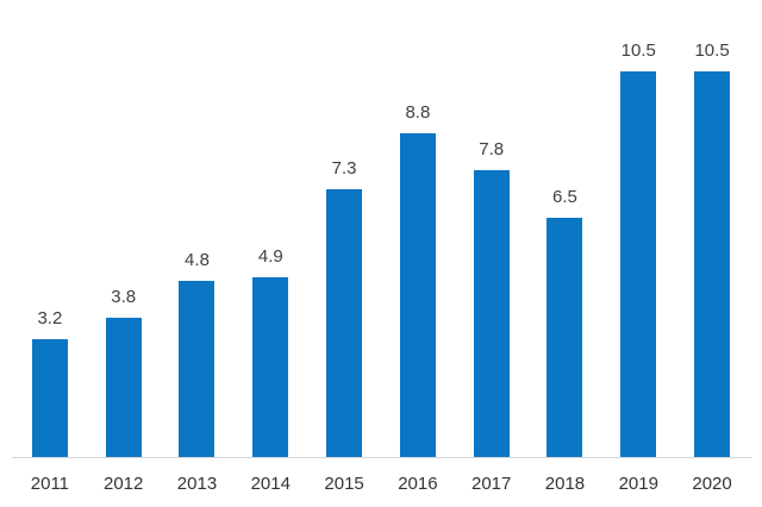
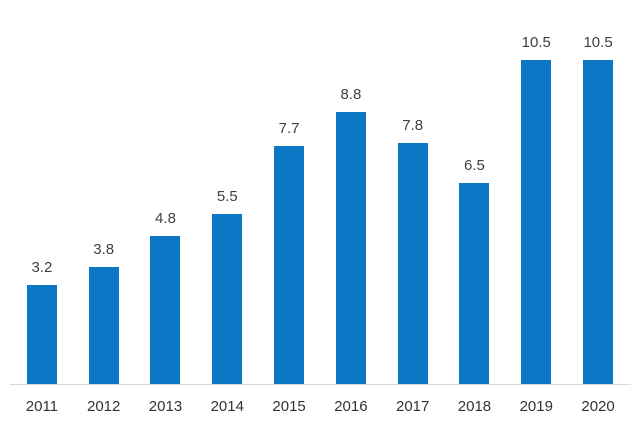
2014: 4.9 -> 5.5
2015: 7.3 -> 7.7
